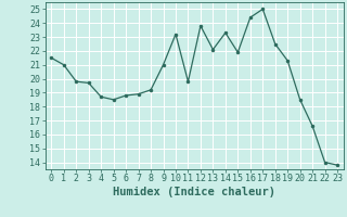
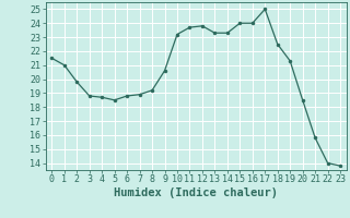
3: 19.7 -> 18.8
9: 21.0 -> 20.6
11: 19.8 -> 23.7
13: 22.1 -> 23.3
15: 21.9 -> 24.0
16: 24.4 -> 24.0
21: 16.6 -> 15.8
